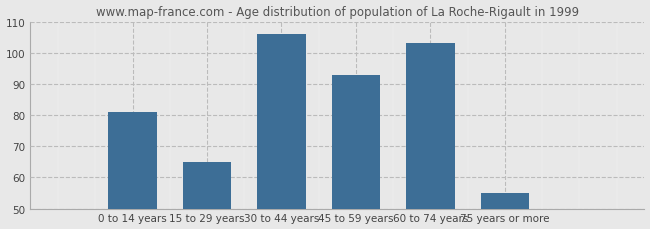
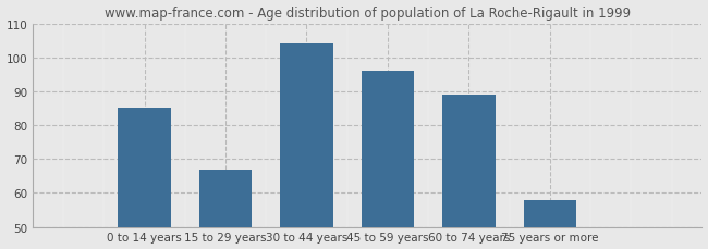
0 to 14 years: 81 -> 85
15 to 29 years: 65 -> 67
30 to 44 years: 106 -> 104
45 to 59 years: 93 -> 96
60 to 74 years: 103 -> 89
75 years or more: 55 -> 58
